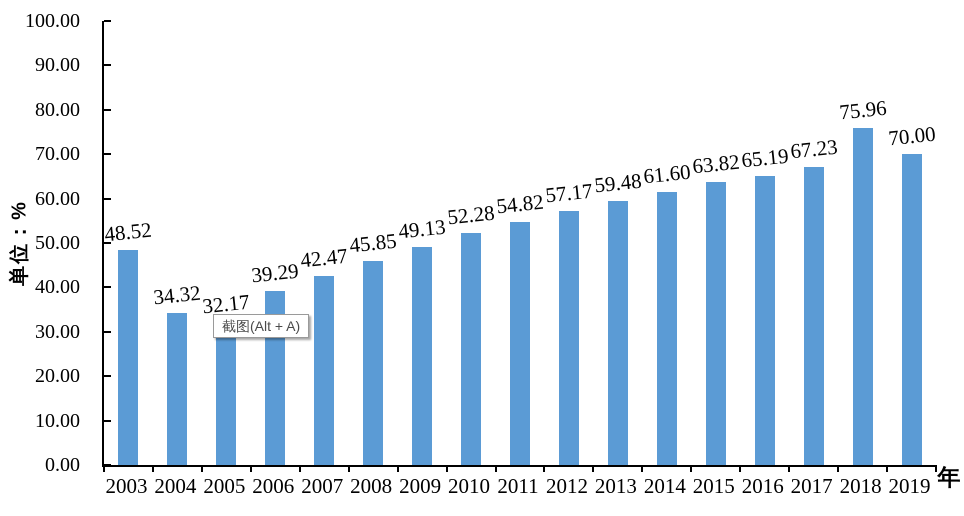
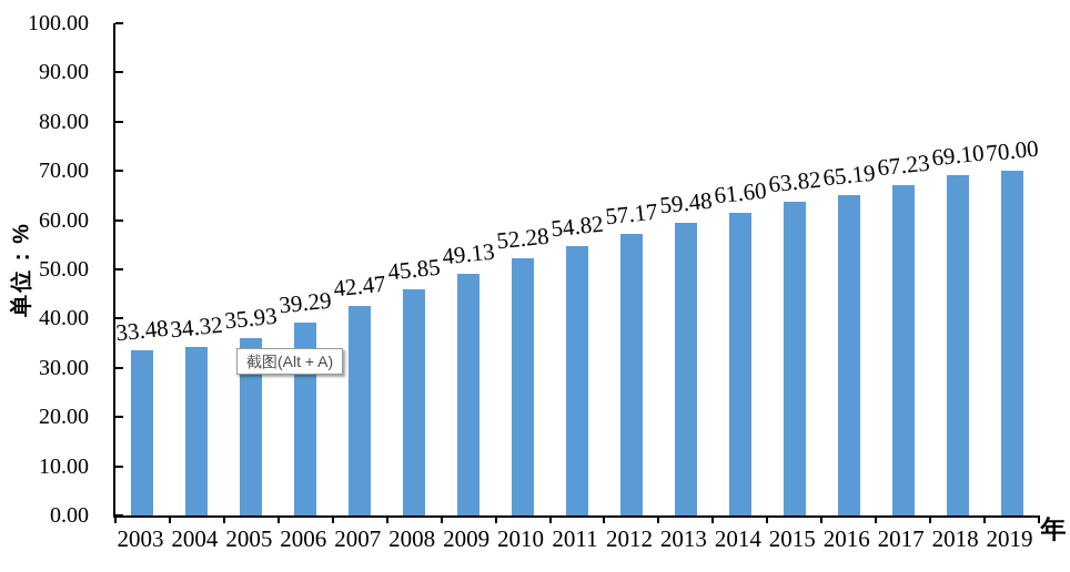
2003: 48.52 -> 33.48
2005: 32.17 -> 35.93
2018: 75.96 -> 69.10
